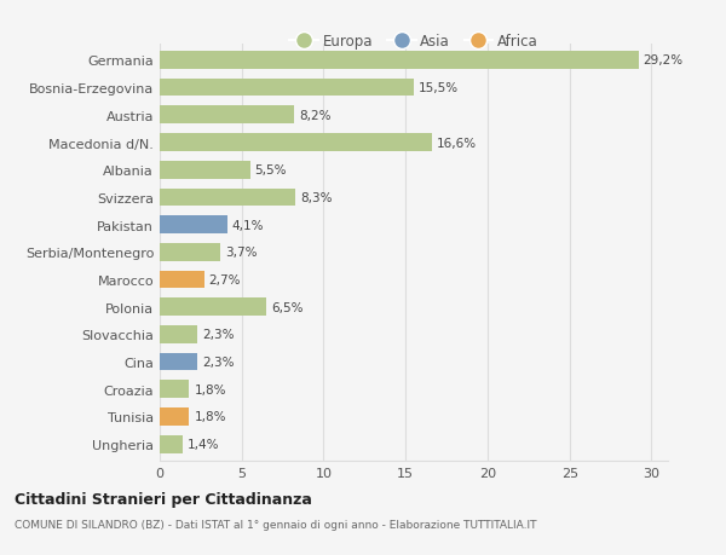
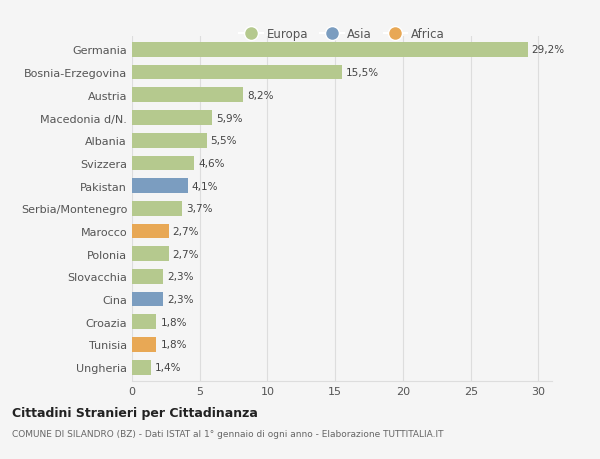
Macedonia d/N.: 16,6% -> 5,9%
Svizzera: 8,3% -> 4,6%
Polonia: 6,5% -> 2,7%
